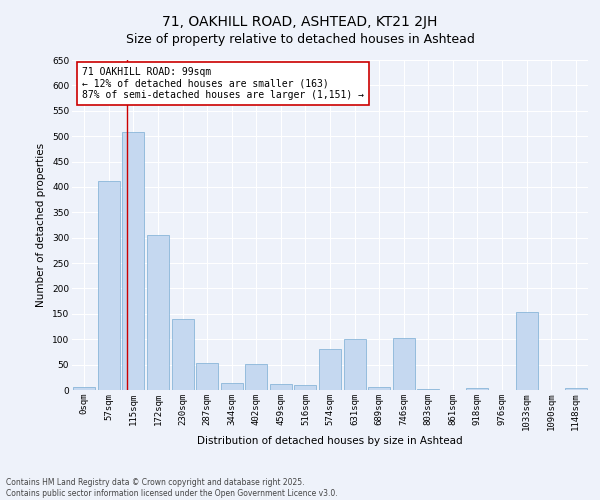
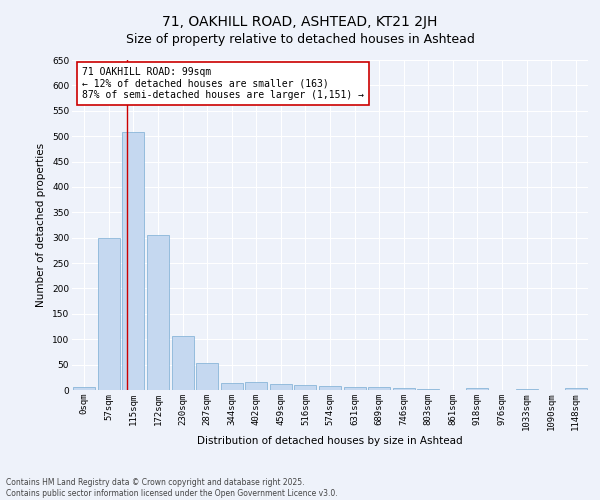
57sqm: 412 -> 299
230sqm: 140 -> 107
402sqm: 52 -> 15
574sqm: 80 -> 7
631sqm: 100 -> 5
746sqm: 102 -> 4
1033sqm: 154 -> 1
